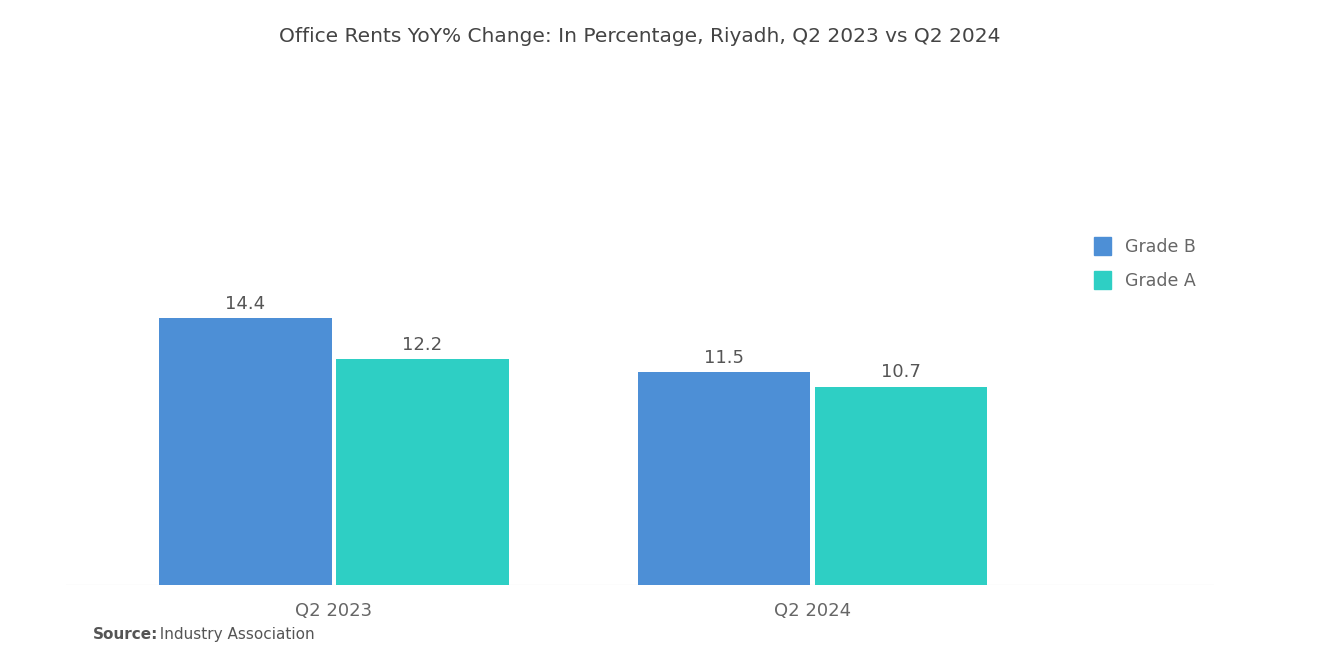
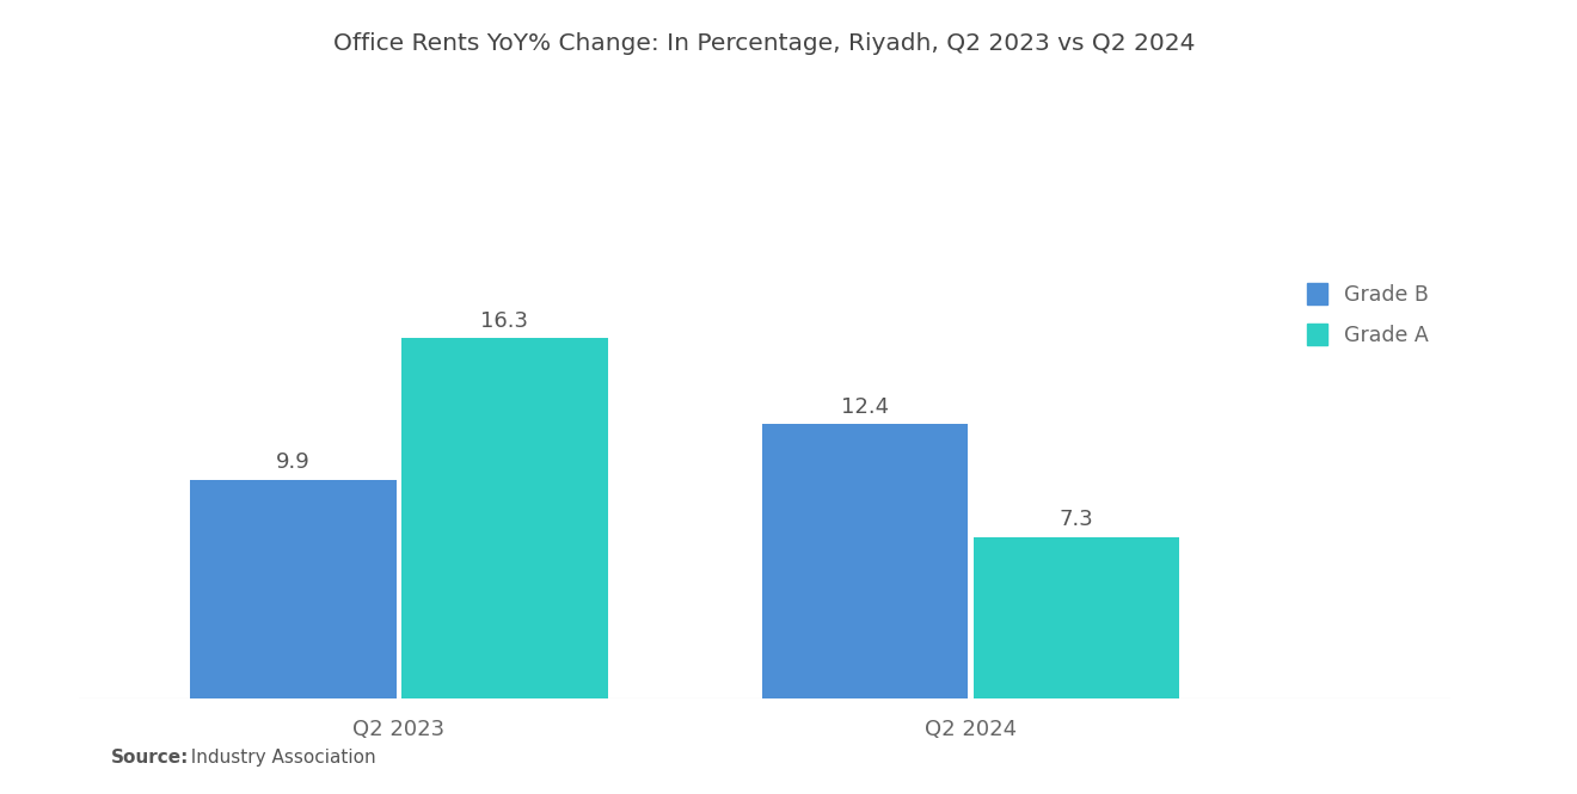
Grade B/Q2 2023: 14.4 -> 9.9
Grade A/Q2 2023: 12.2 -> 16.3
Grade B/Q2 2024: 11.5 -> 12.4
Grade A/Q2 2024: 10.7 -> 7.3
